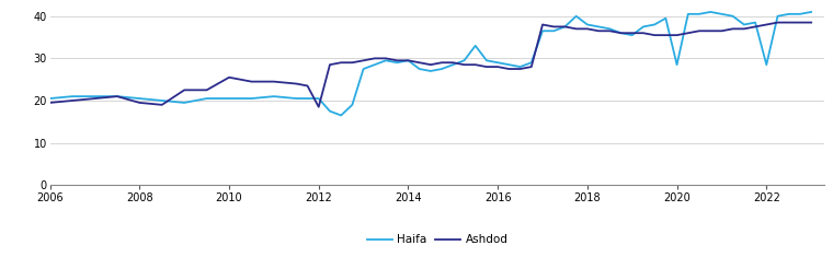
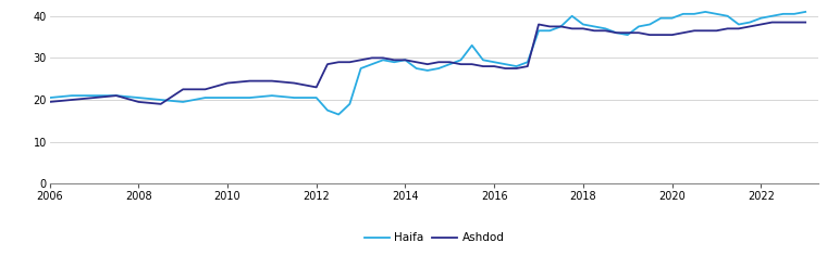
Ashdod/2010: 25.5 -> 24.0
Ashdod/2012: 18.5 -> 23.0
Haifa/2020: 28.5 -> 39.5
Haifa/2022: 28.5 -> 39.5
